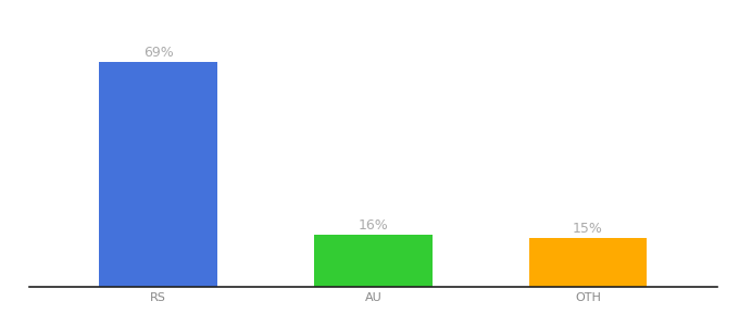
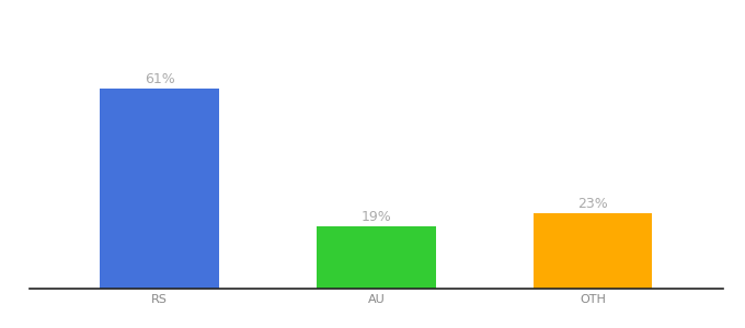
RS: 69% -> 61%
AU: 16% -> 19%
OTH: 15% -> 23%
